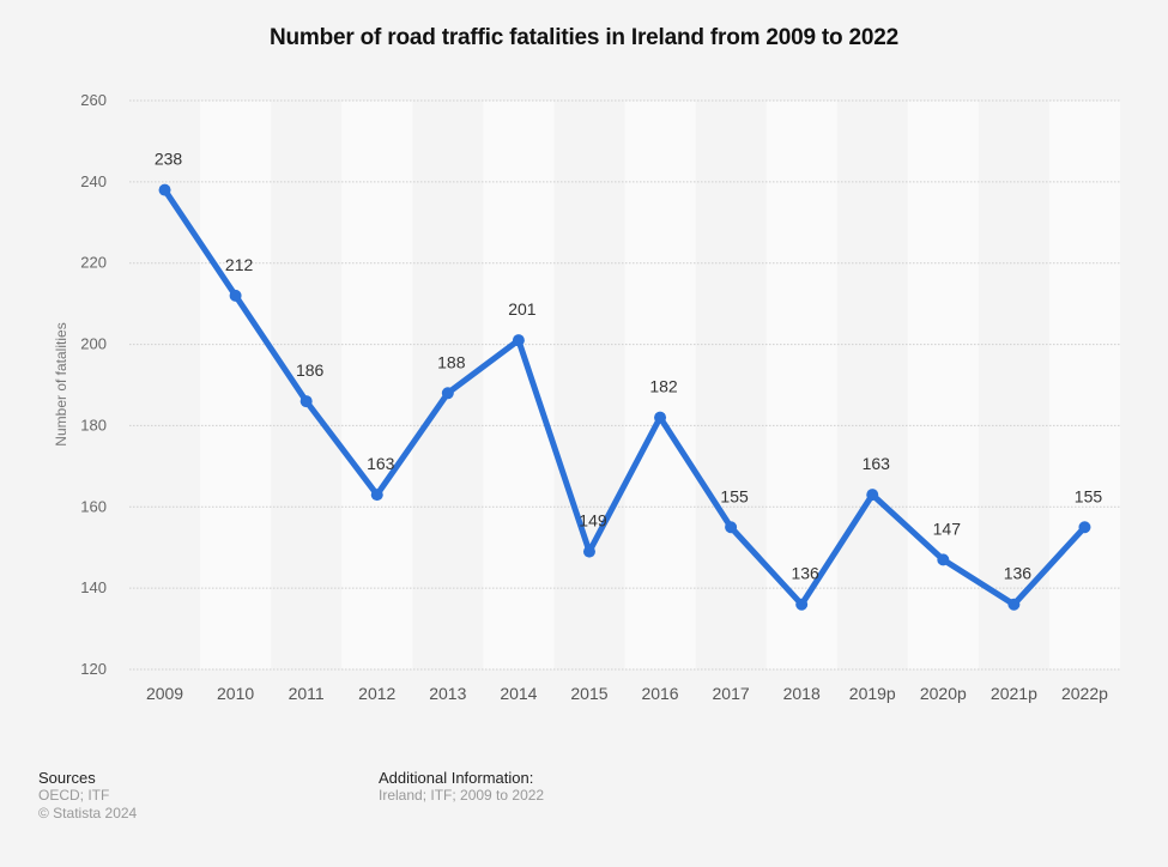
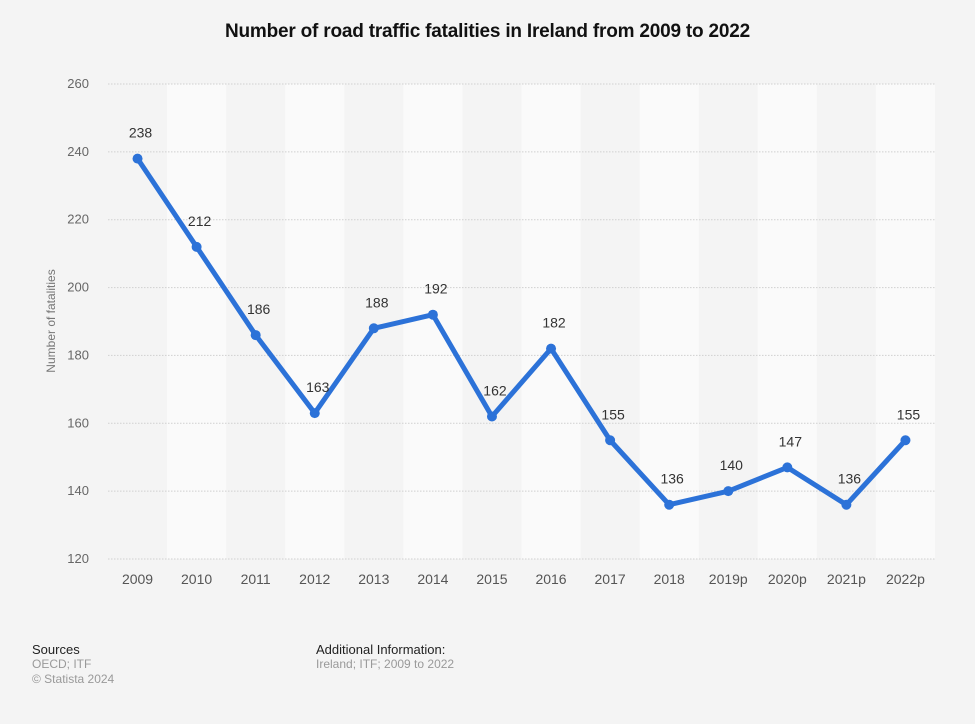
2014: 201 -> 192
2015: 149 -> 162
2019p: 163 -> 140
